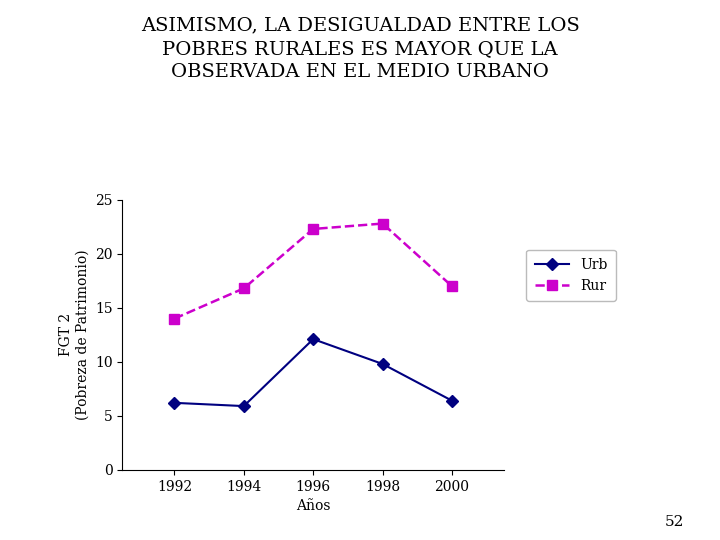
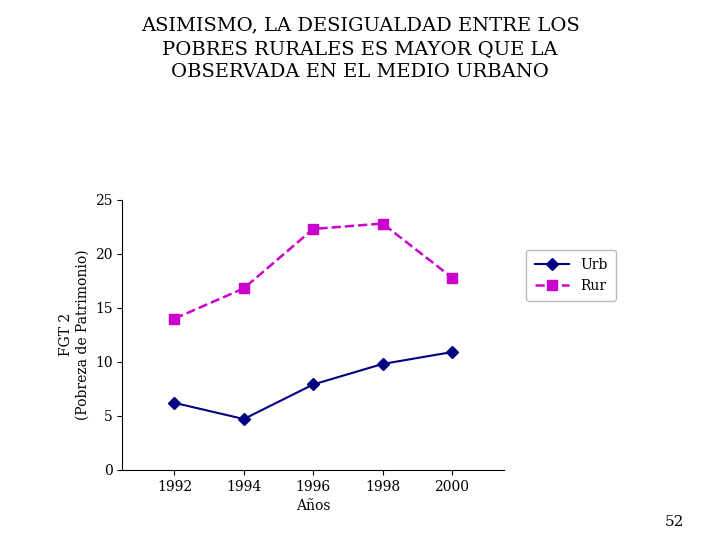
Urb/1994: 5.9 -> 4.7
Urb/1996: 12.1 -> 7.9
Urb/2000: 6.4 -> 10.9
Rur/2000: 17.0 -> 17.8
